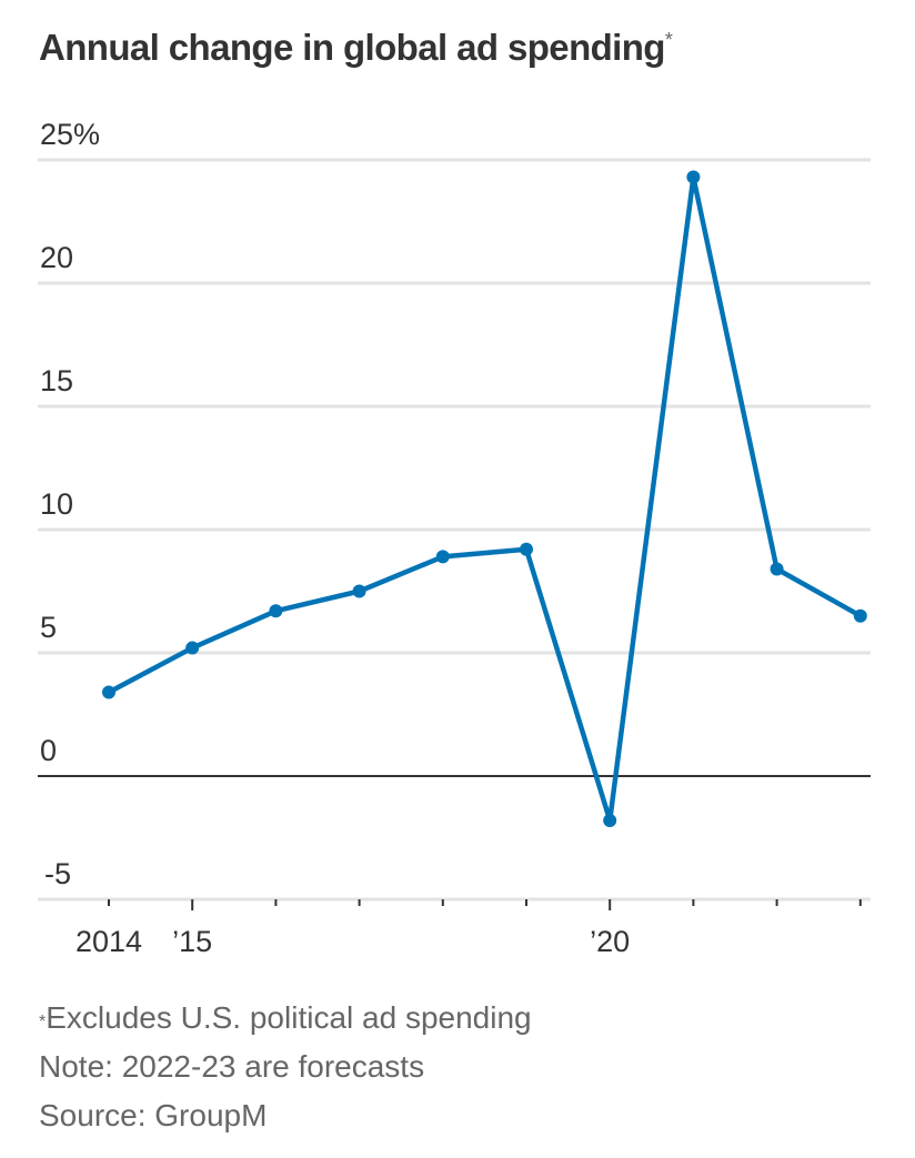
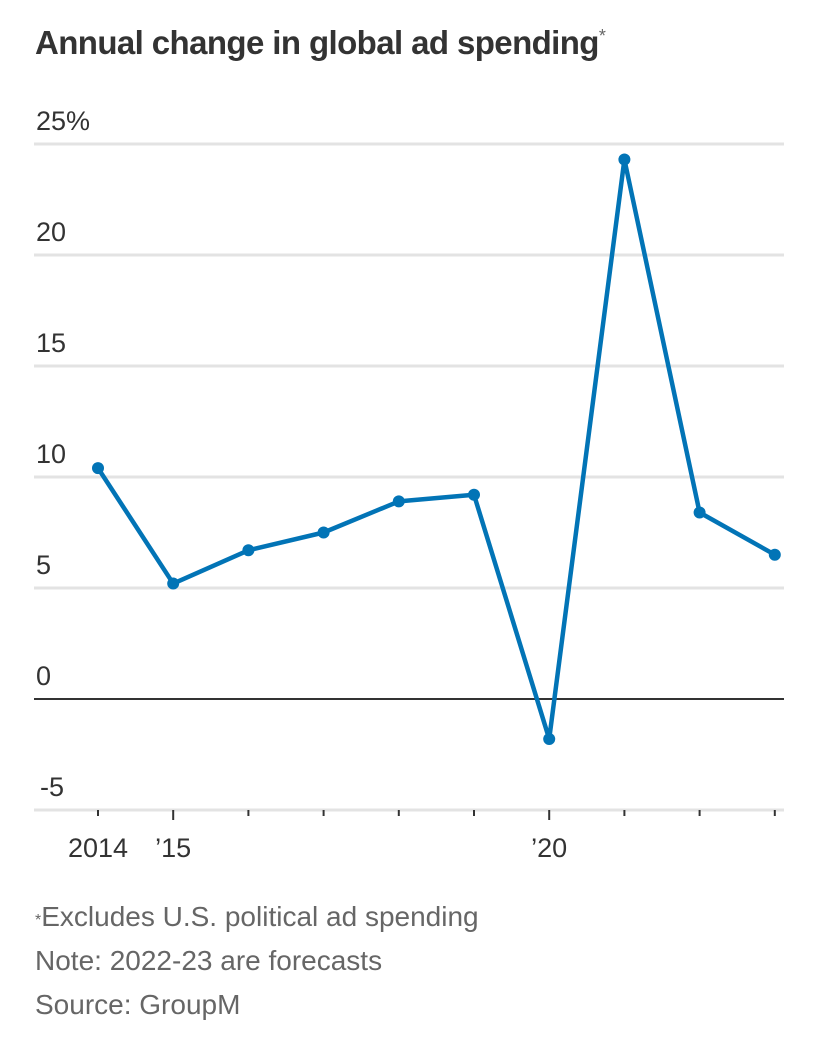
2014: 3.4% -> 10.4%
